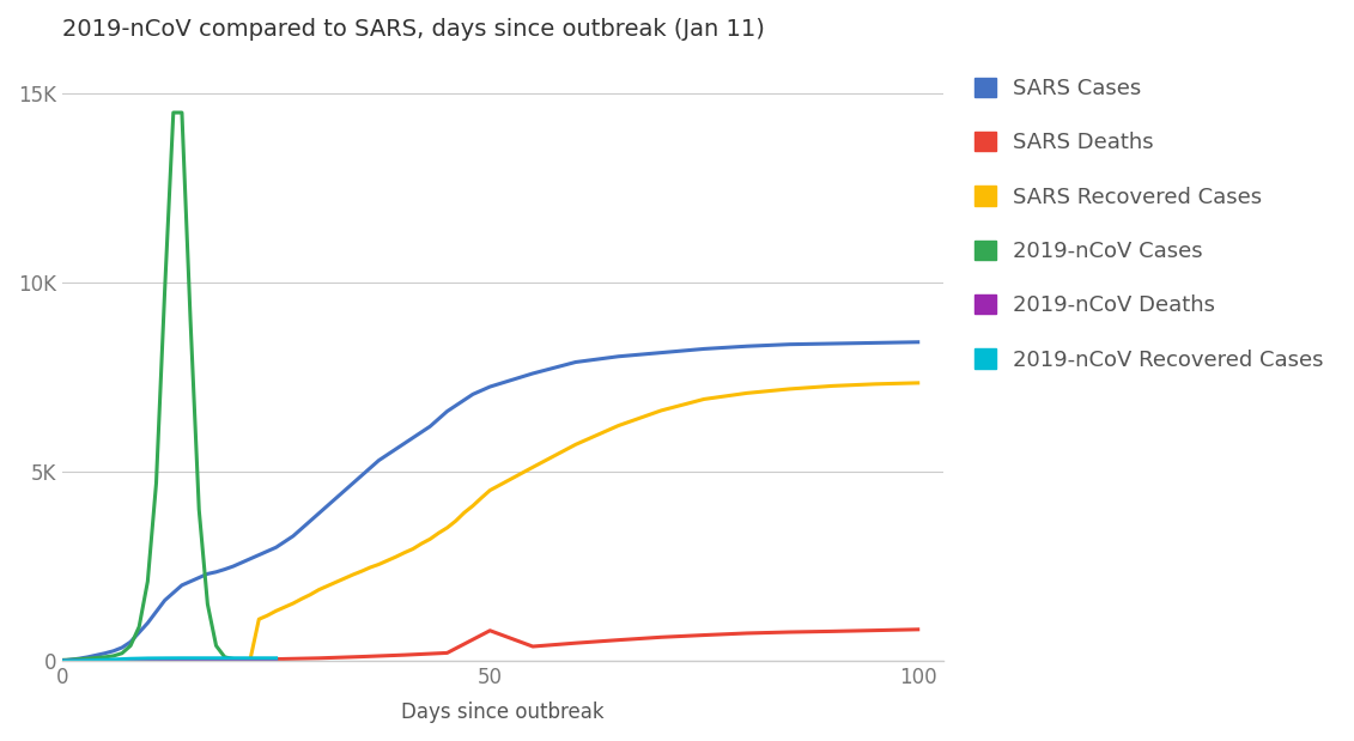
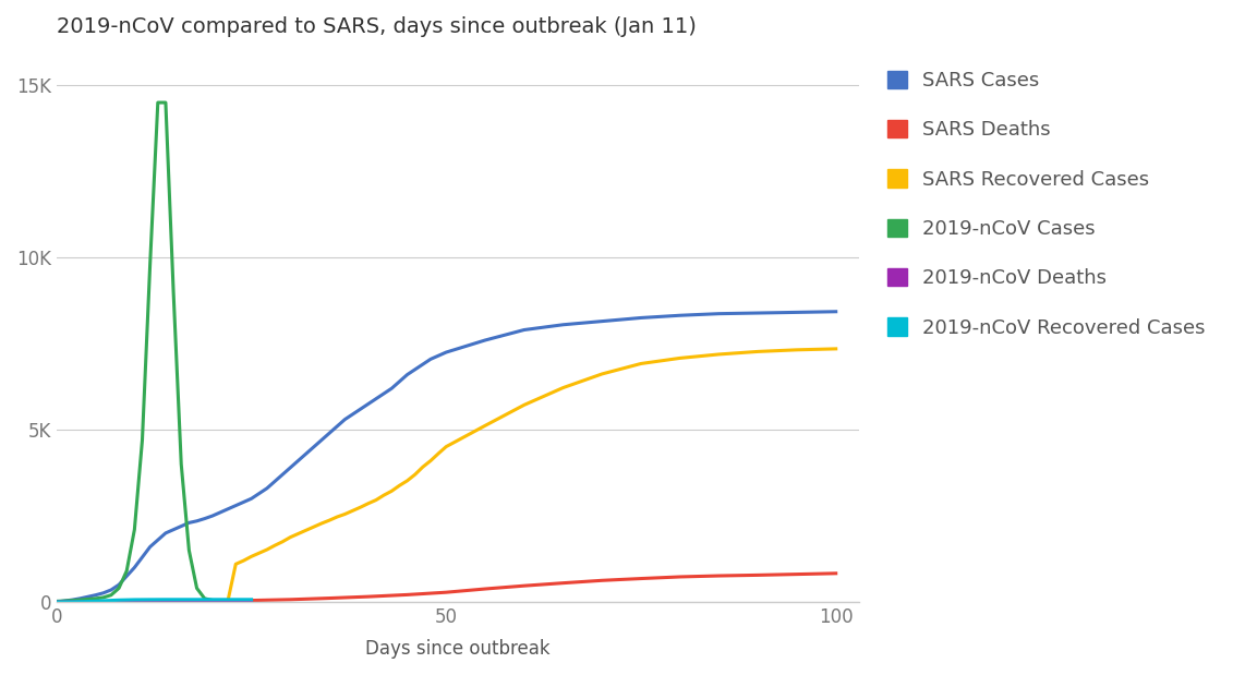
SARS Deaths/50: 0.80K -> 0.28K
